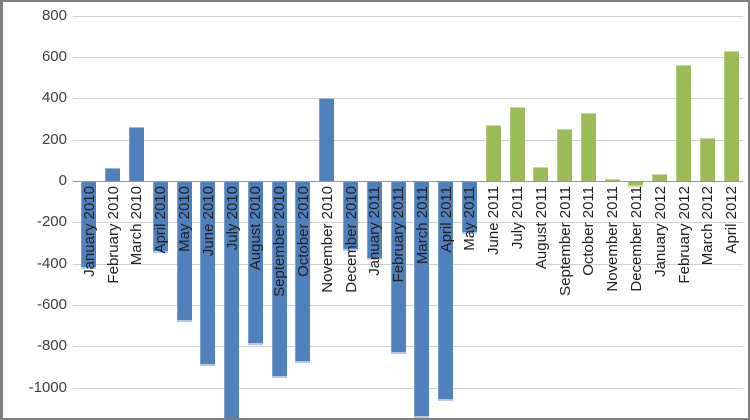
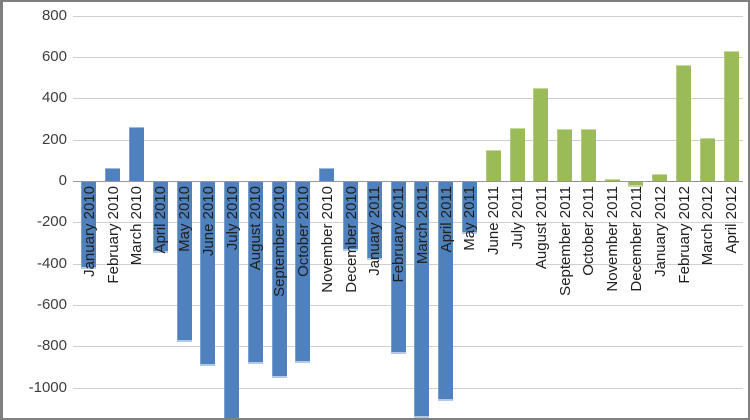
May 2010: -680 -> -780
August 2010: -790 -> -880
November 2010: 400 -> 60
June 2011: 270 -> 150
July 2011: 360 -> 260
August 2011: 70 -> 450
October 2011: 330 -> 250
